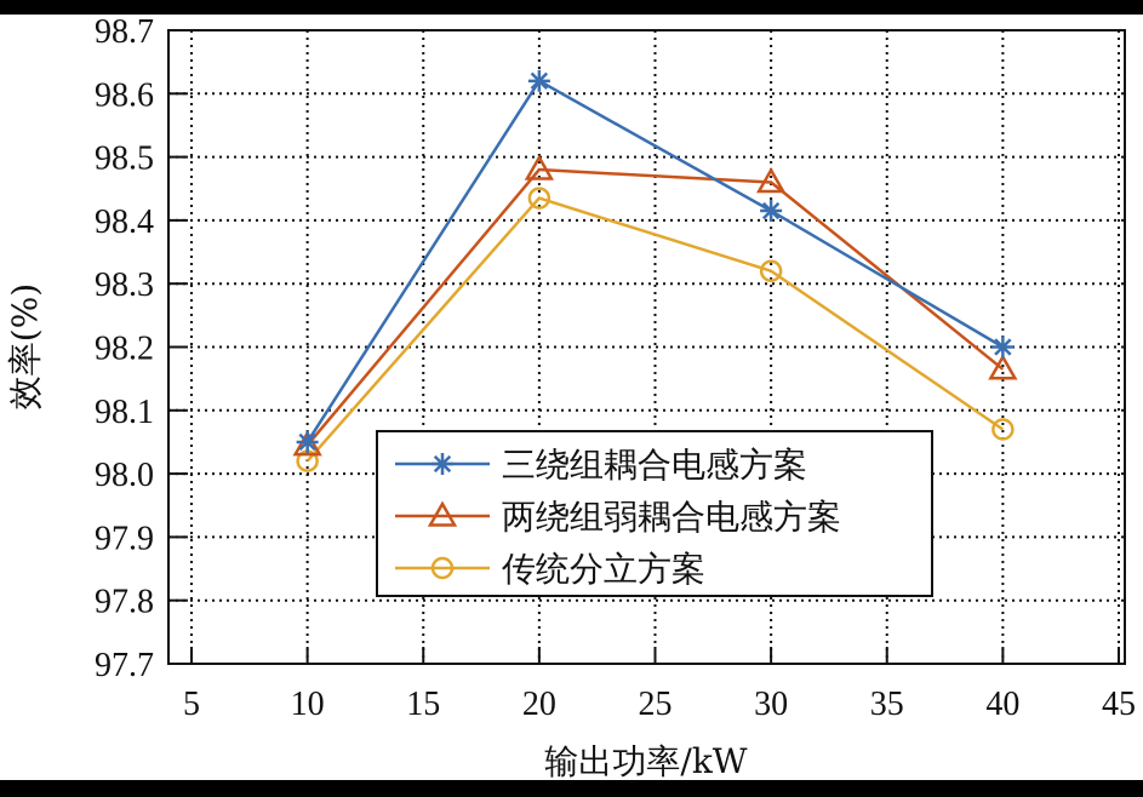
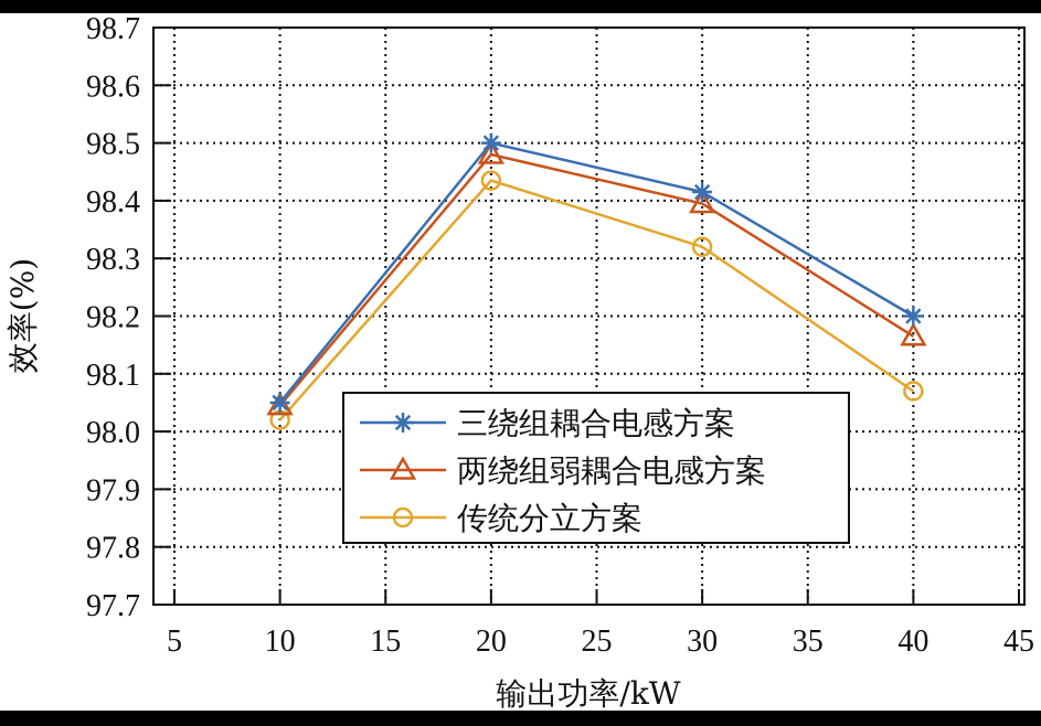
三绕组耦合电感方案/20: 98.62 -> 98.50
两绕组弱耦合电感方案/30: 98.46 -> 98.39
